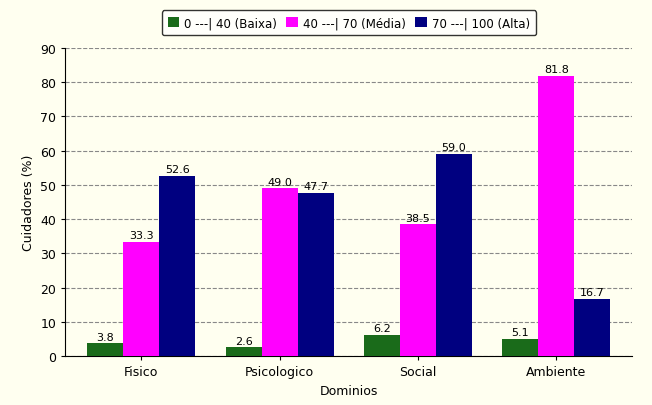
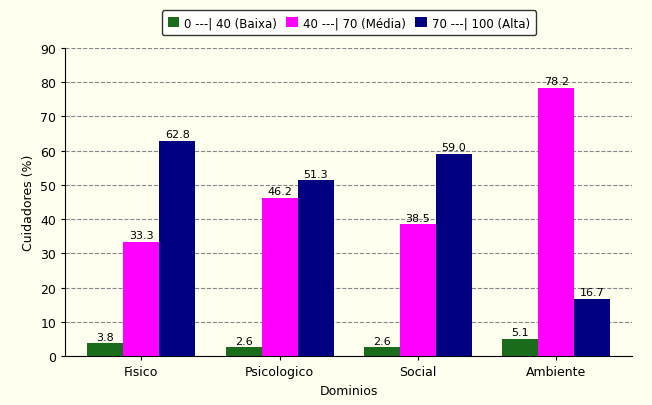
70 ---| 100 (Alta)/Fisico: 52.6 -> 62.8
40 ---| 70 (Média)/Psicologico: 49.0 -> 46.2
70 ---| 100 (Alta)/Psicologico: 47.7 -> 51.3
0 ---| 40 (Baixa)/Social: 6.2 -> 2.6
40 ---| 70 (Média)/Ambiente: 81.8 -> 78.2
